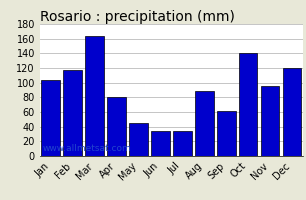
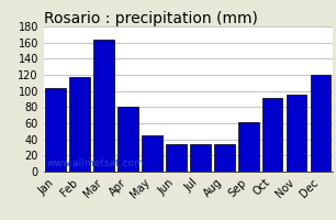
Aug: 88 -> 34
Oct: 140 -> 91
